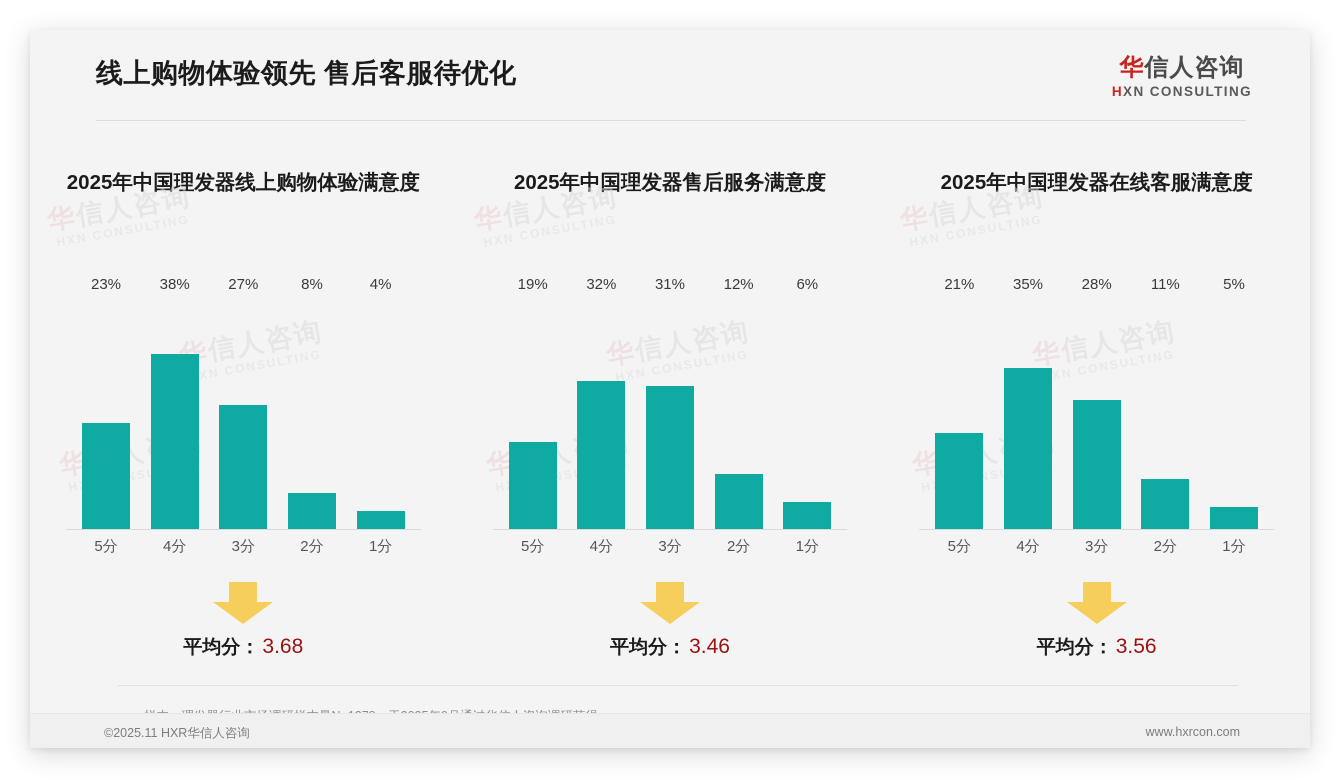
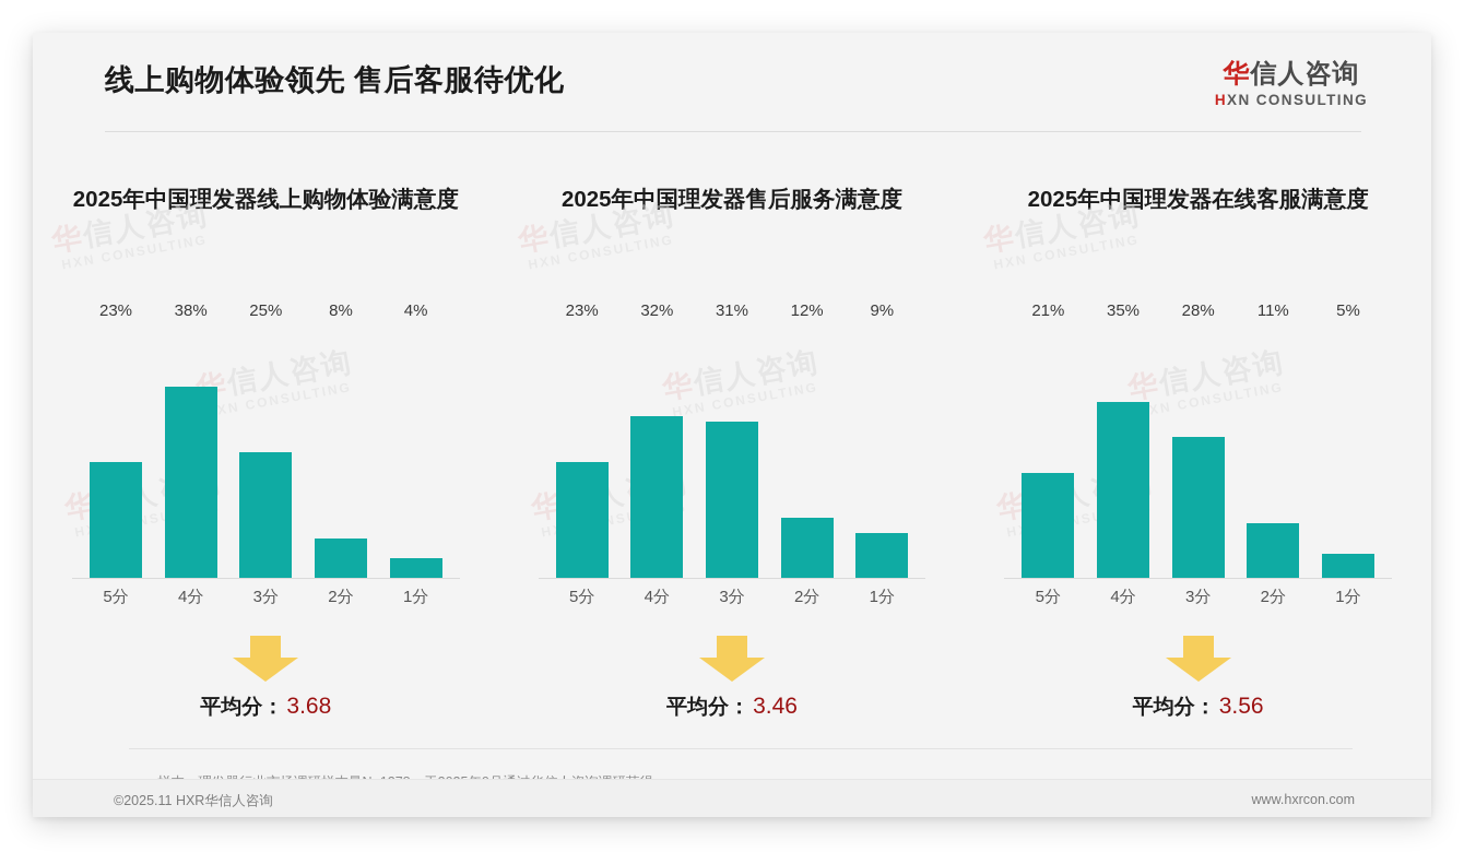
2025年中国理发器线上购物体验满意度/3分: 27% -> 25%
2025年中国理发器售后服务满意度/5分: 19% -> 23%
2025年中国理发器售后服务满意度/1分: 6% -> 9%
